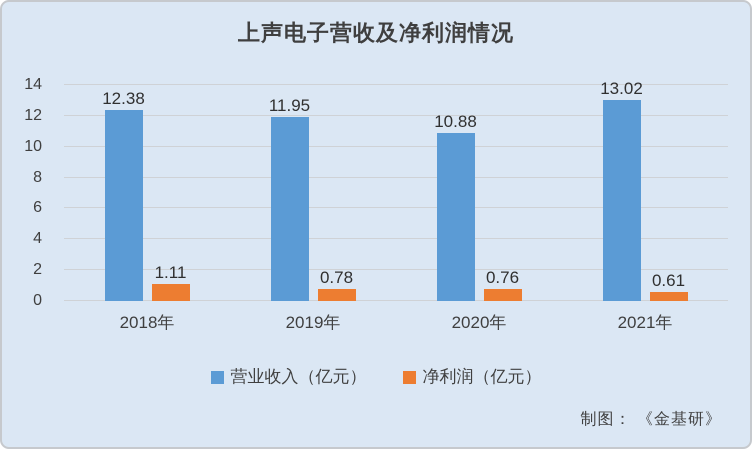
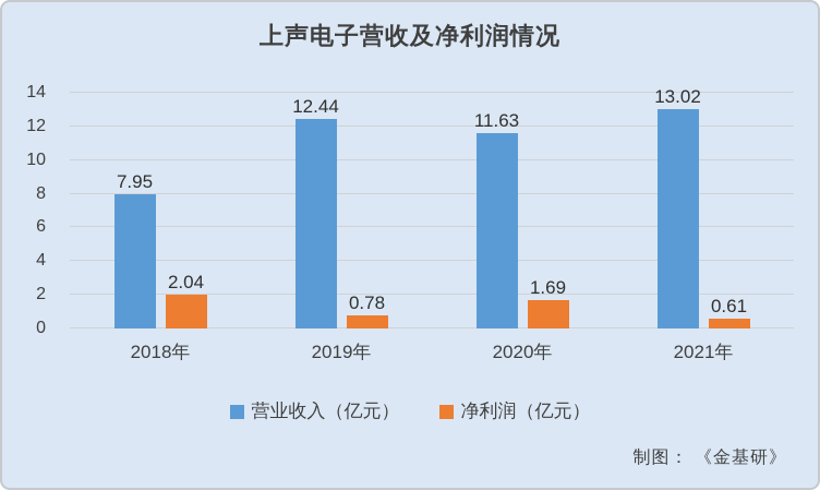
营业收入（亿元）/2018年: 12.38 -> 7.95
净利润（亿元）/2018年: 1.11 -> 2.04
营业收入（亿元）/2019年: 11.95 -> 12.44
营业收入（亿元）/2020年: 10.88 -> 11.63
净利润（亿元）/2020年: 0.76 -> 1.69
